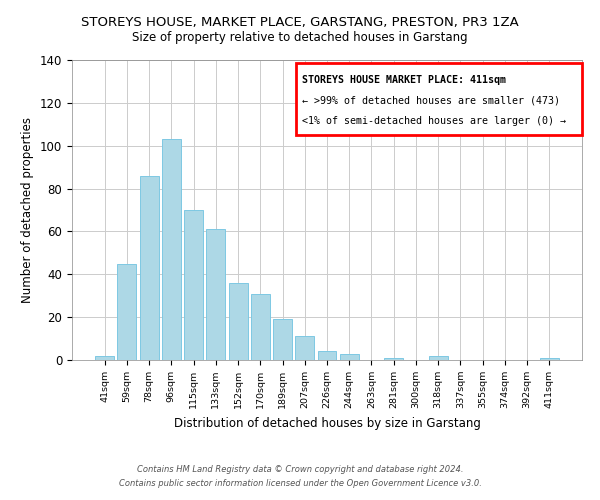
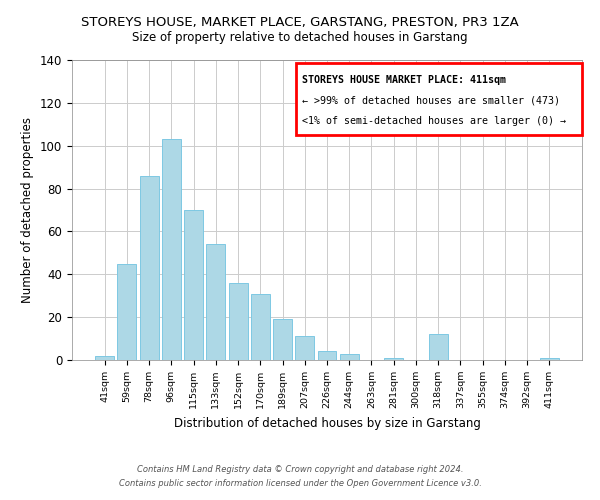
133sqm: 61 -> 54
318sqm: 2 -> 12
